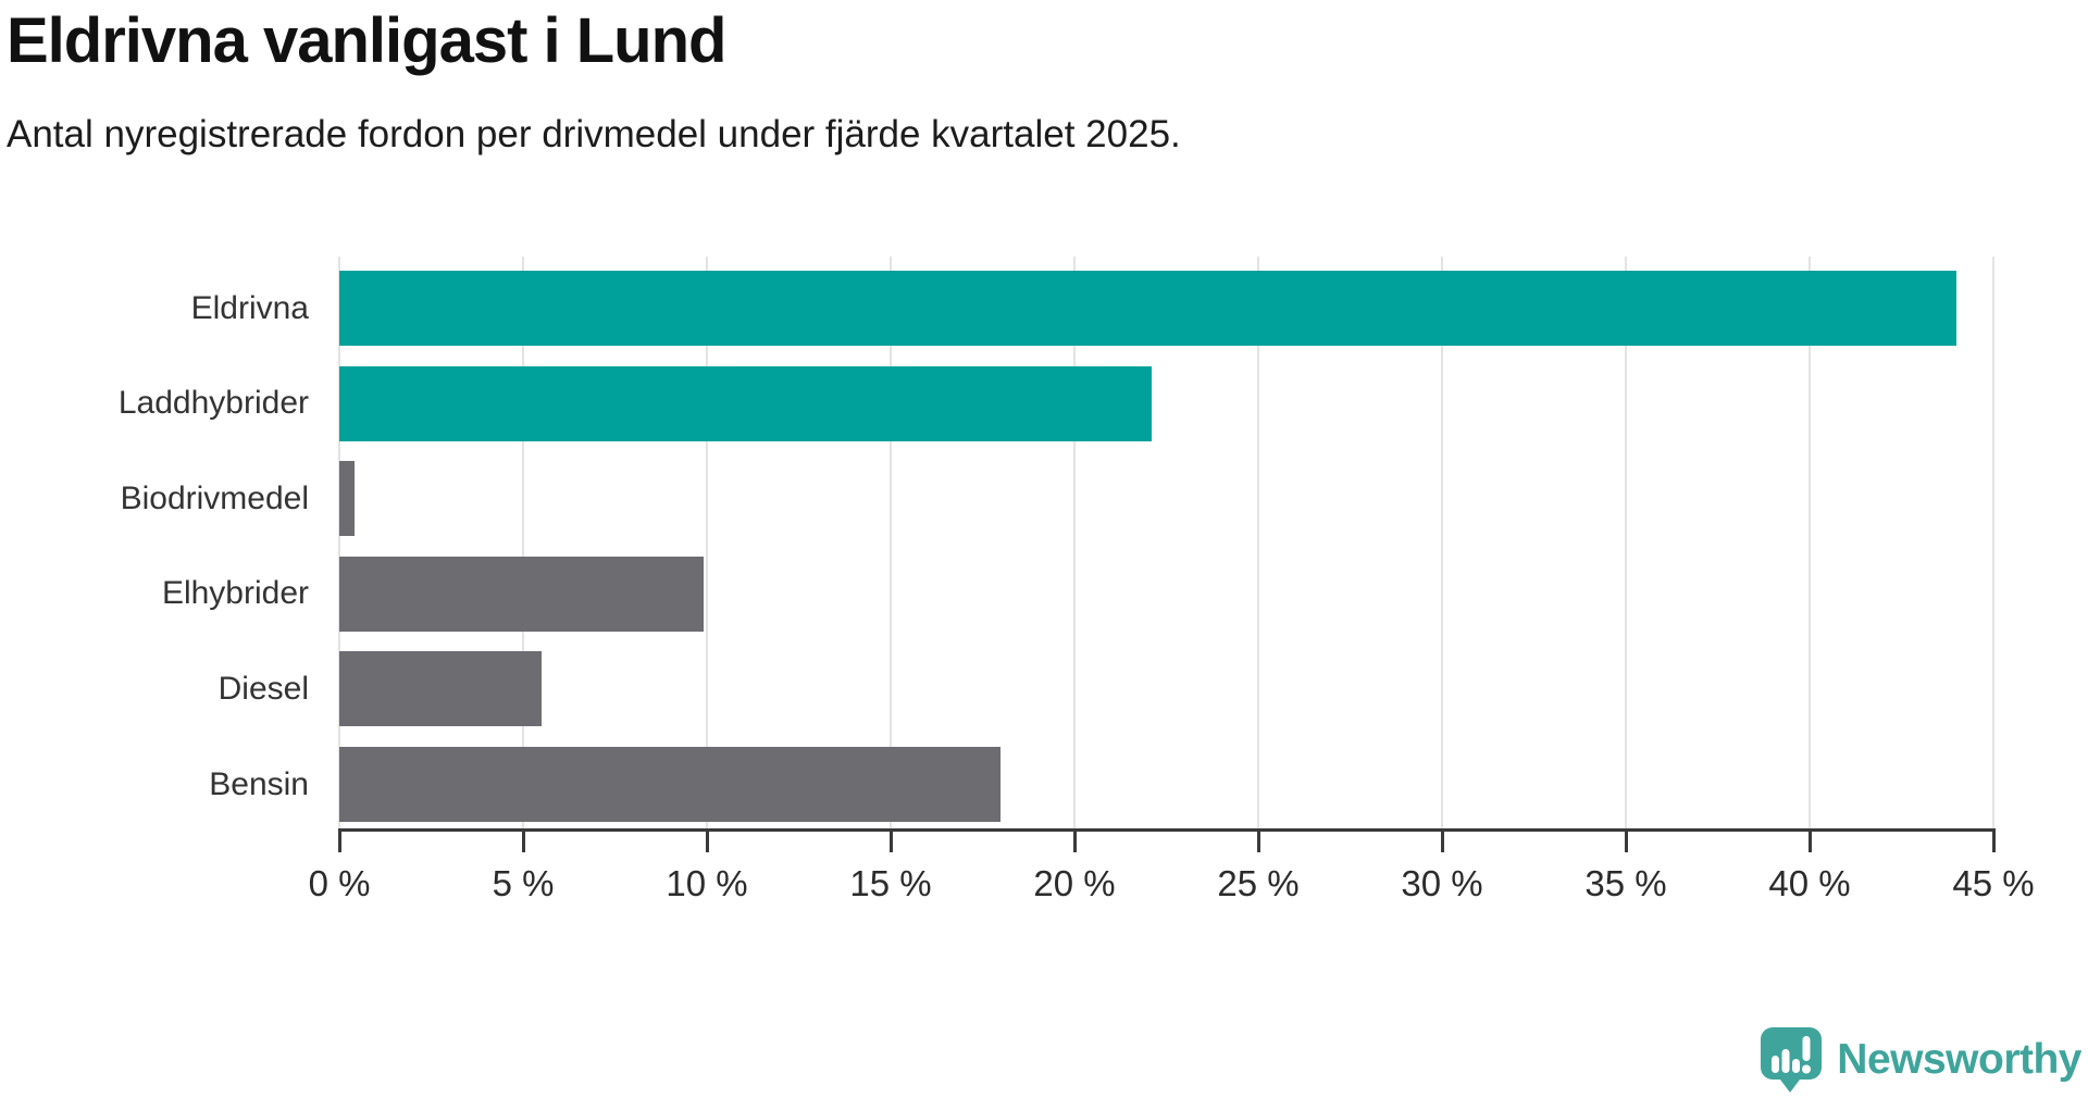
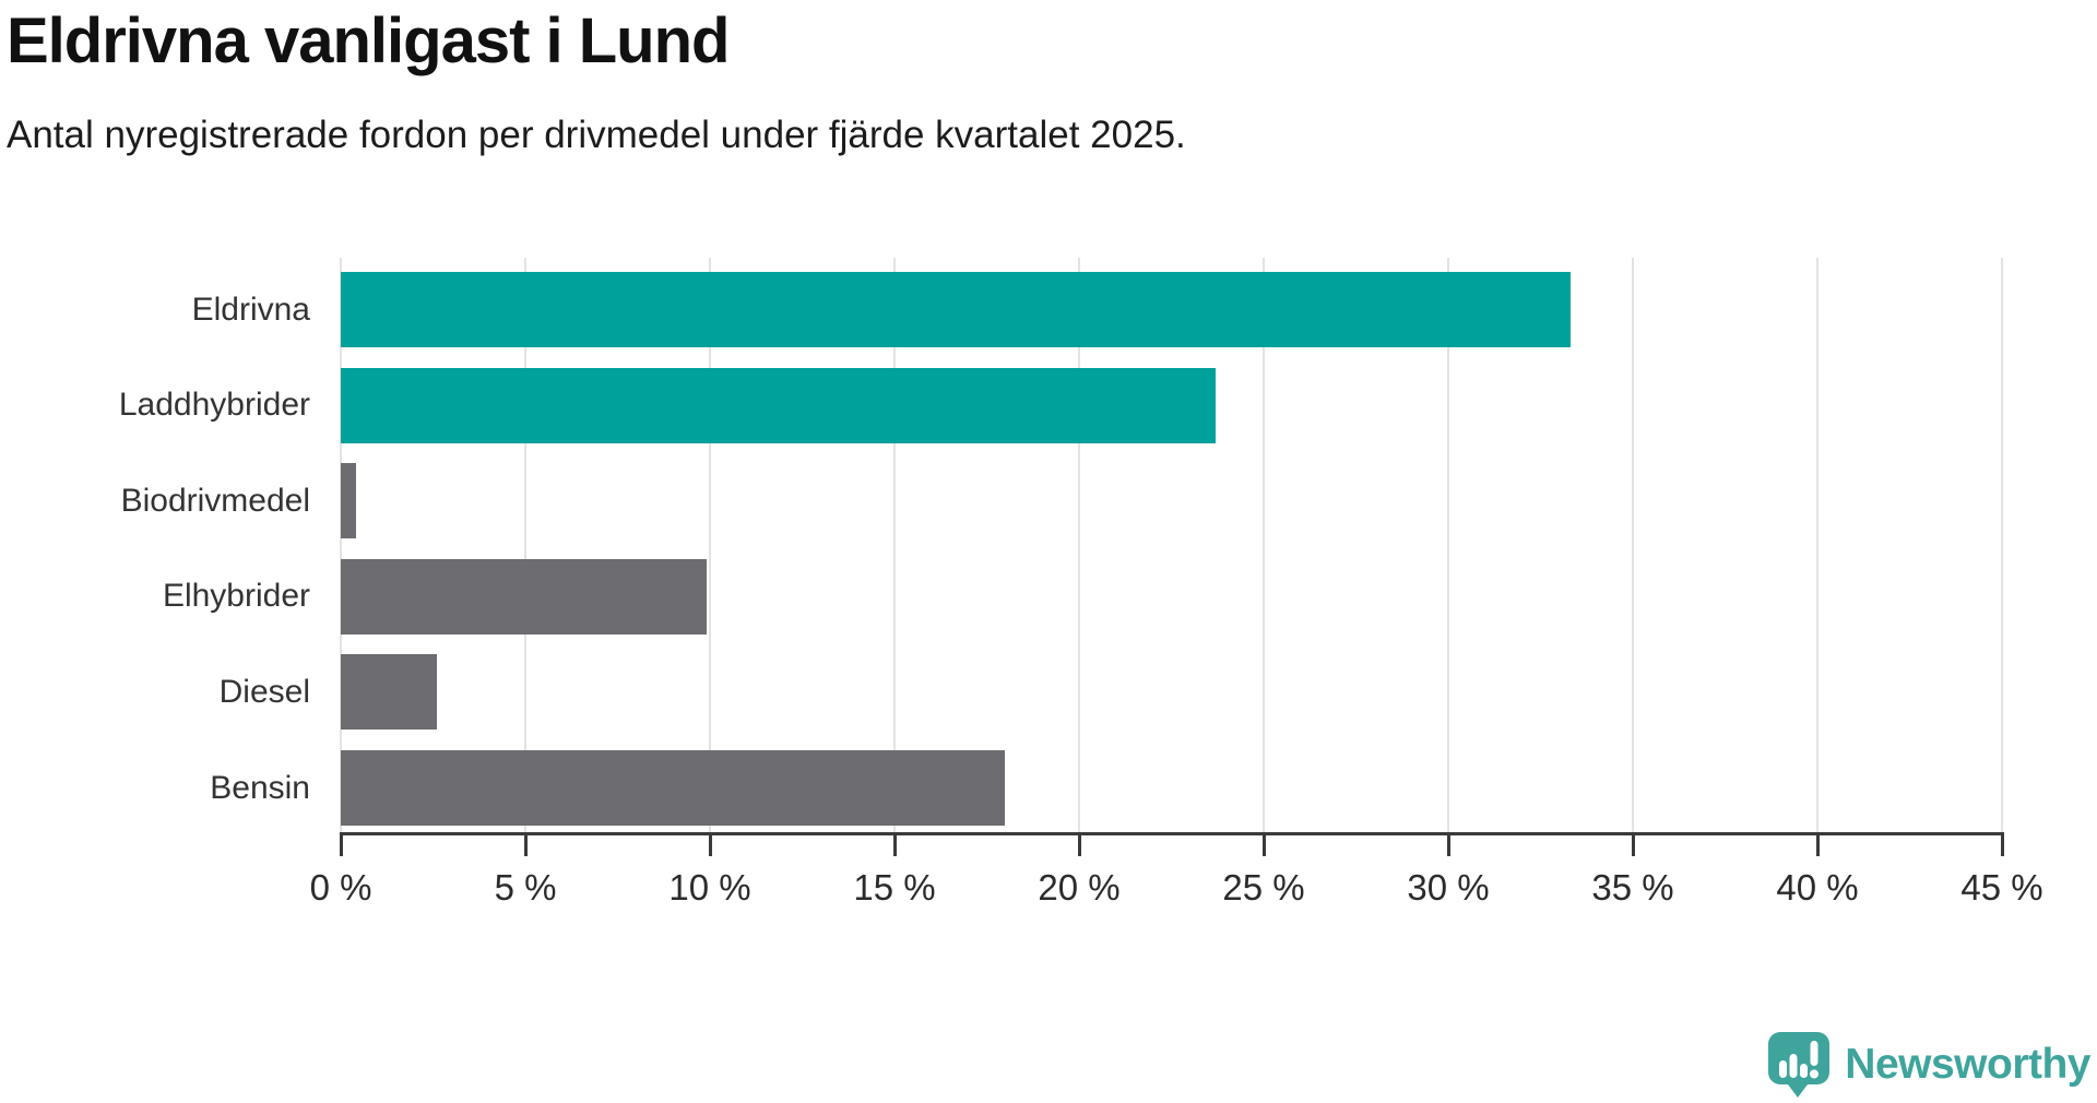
Eldrivna: 44.0% -> 33.3%
Laddhybrider: 22.1% -> 23.7%
Diesel: 5.5% -> 2.6%
